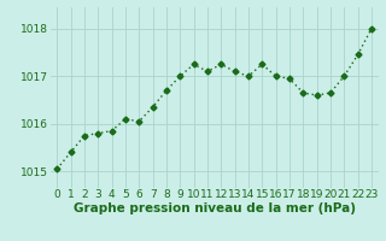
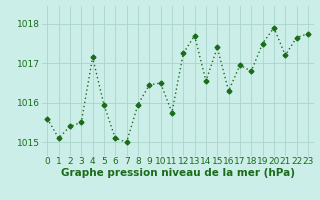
0: 1015.05 -> 1015.60
1: 1015.40 -> 1015.10
2: 1015.75 -> 1015.40
3: 1015.80 -> 1015.50
4: 1015.85 -> 1017.15
5: 1016.10 -> 1015.95
6: 1016.05 -> 1015.10
7: 1016.35 -> 1015.00
8: 1016.70 -> 1015.95
9: 1017.00 -> 1016.45
10: 1017.25 -> 1016.50
11: 1017.10 -> 1015.75
13: 1017.10 -> 1017.70
14: 1017.00 -> 1016.55
15: 1017.25 -> 1017.40
16: 1017.00 -> 1016.30
18: 1016.65 -> 1016.80
19: 1016.60 -> 1017.50
20: 1016.65 -> 1017.90
21: 1017.00 -> 1017.20
22: 1017.45 -> 1017.65
23: 1018.00 -> 1017.75
